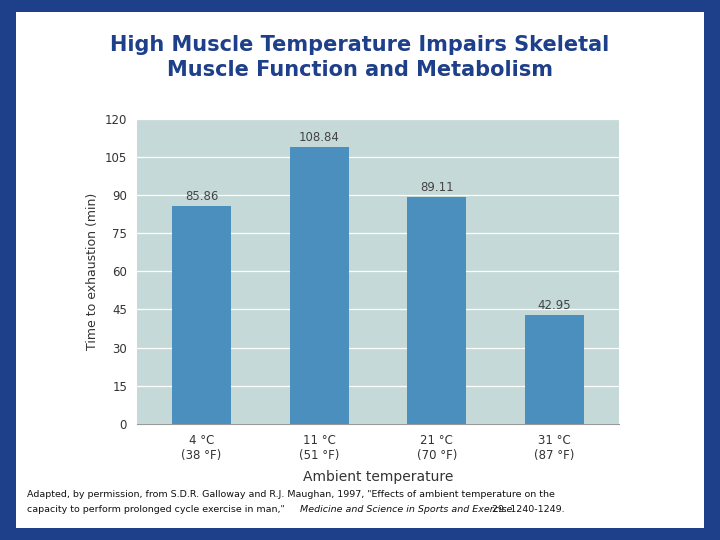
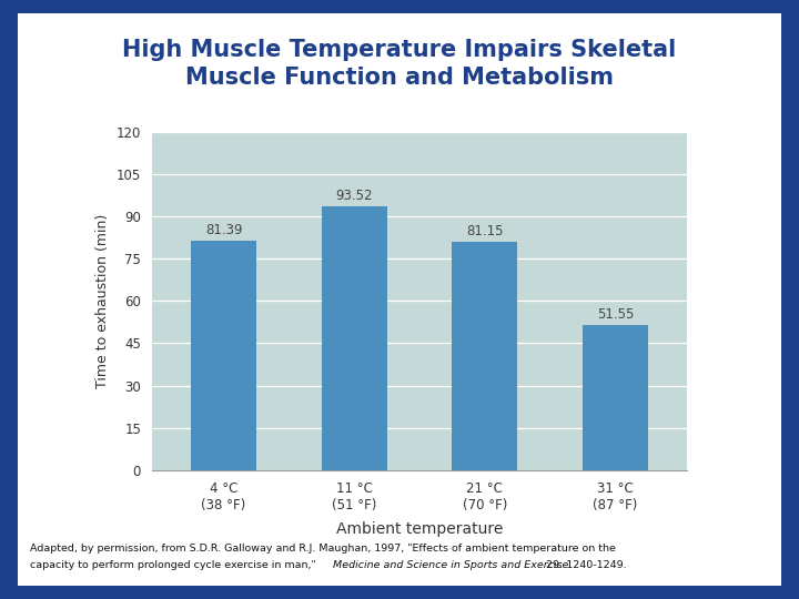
4 °C (38 °F): 85.86 -> 81.39
11 °C (51 °F): 108.84 -> 93.52
21 °C (70 °F): 89.11 -> 81.15
31 °C (87 °F): 42.95 -> 51.55
